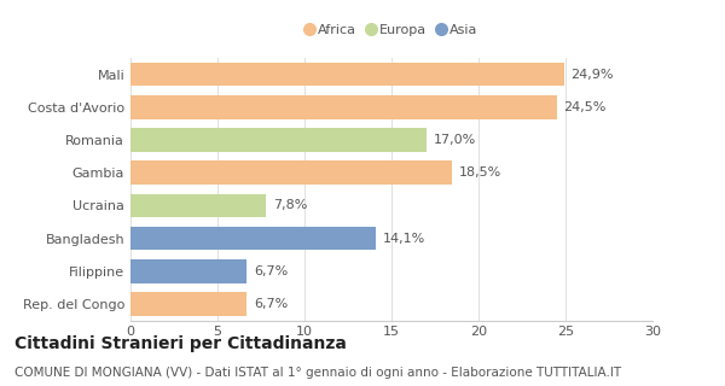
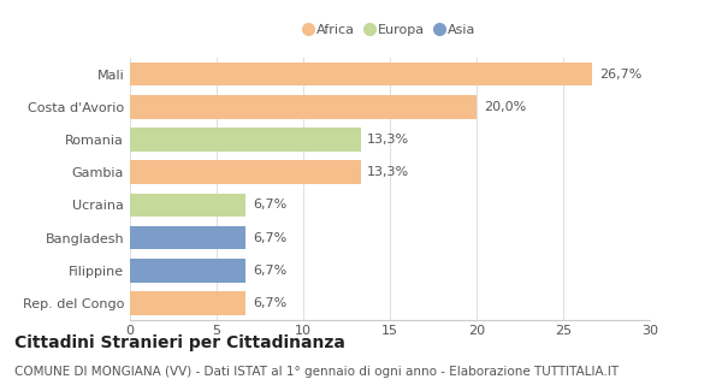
Mali: 24,9% -> 26,7%
Costa d'Avorio: 24,5% -> 20,0%
Romania: 17,0% -> 13,3%
Gambia: 18,5% -> 13,3%
Ucraina: 7,8% -> 6,7%
Bangladesh: 14,1% -> 6,7%
